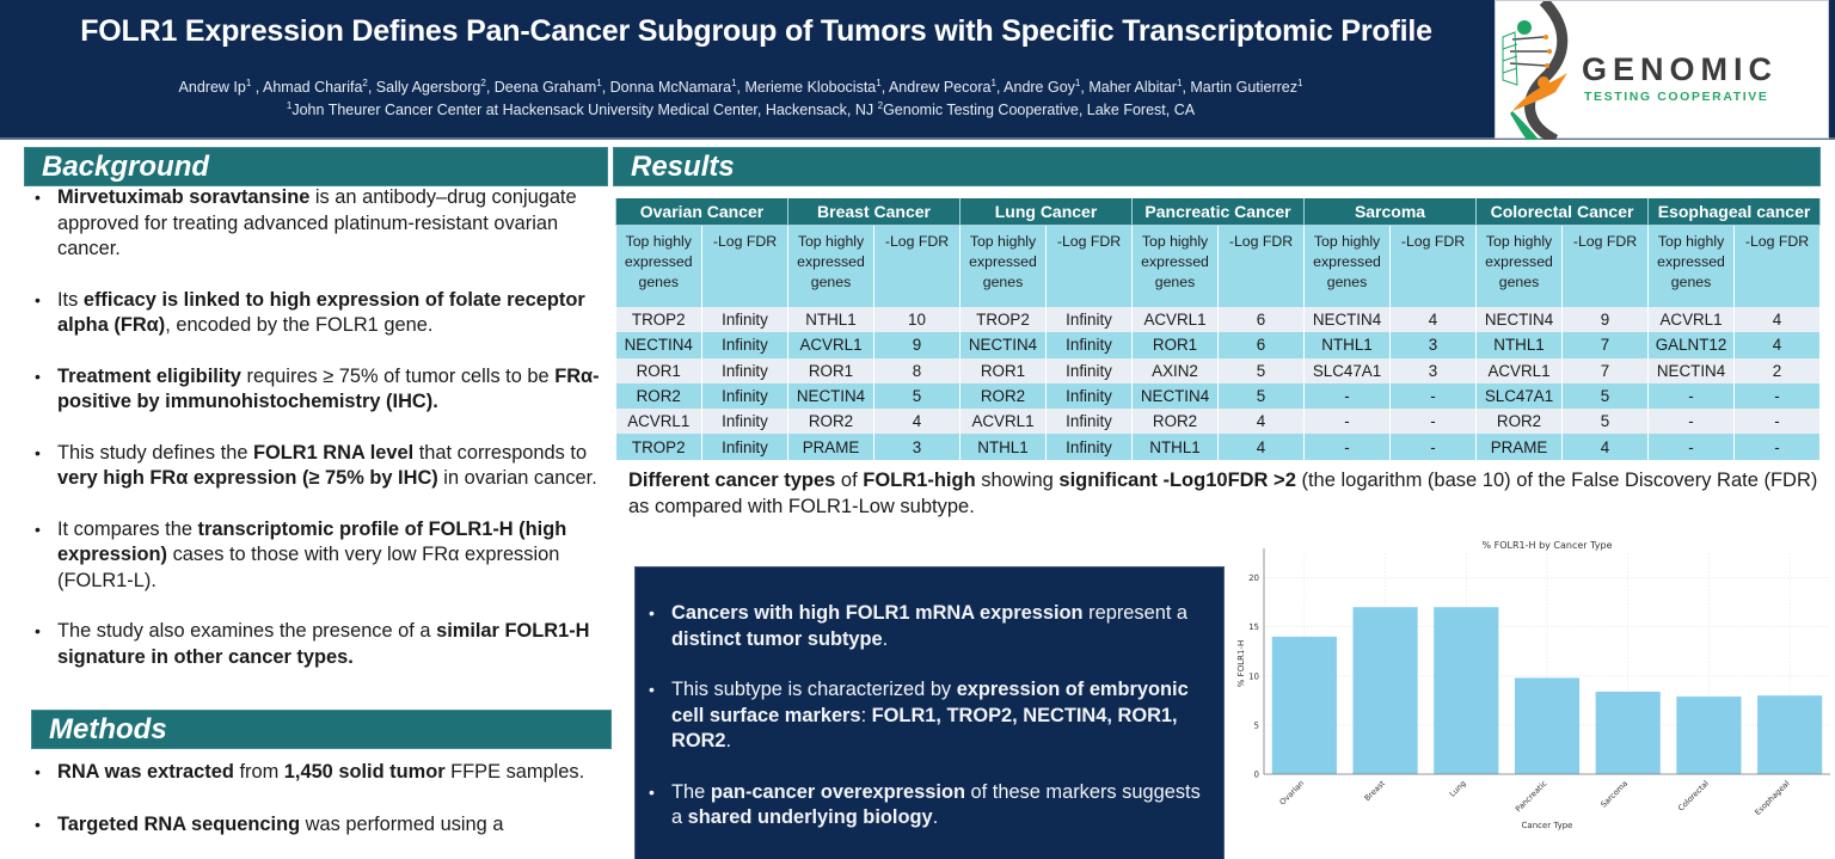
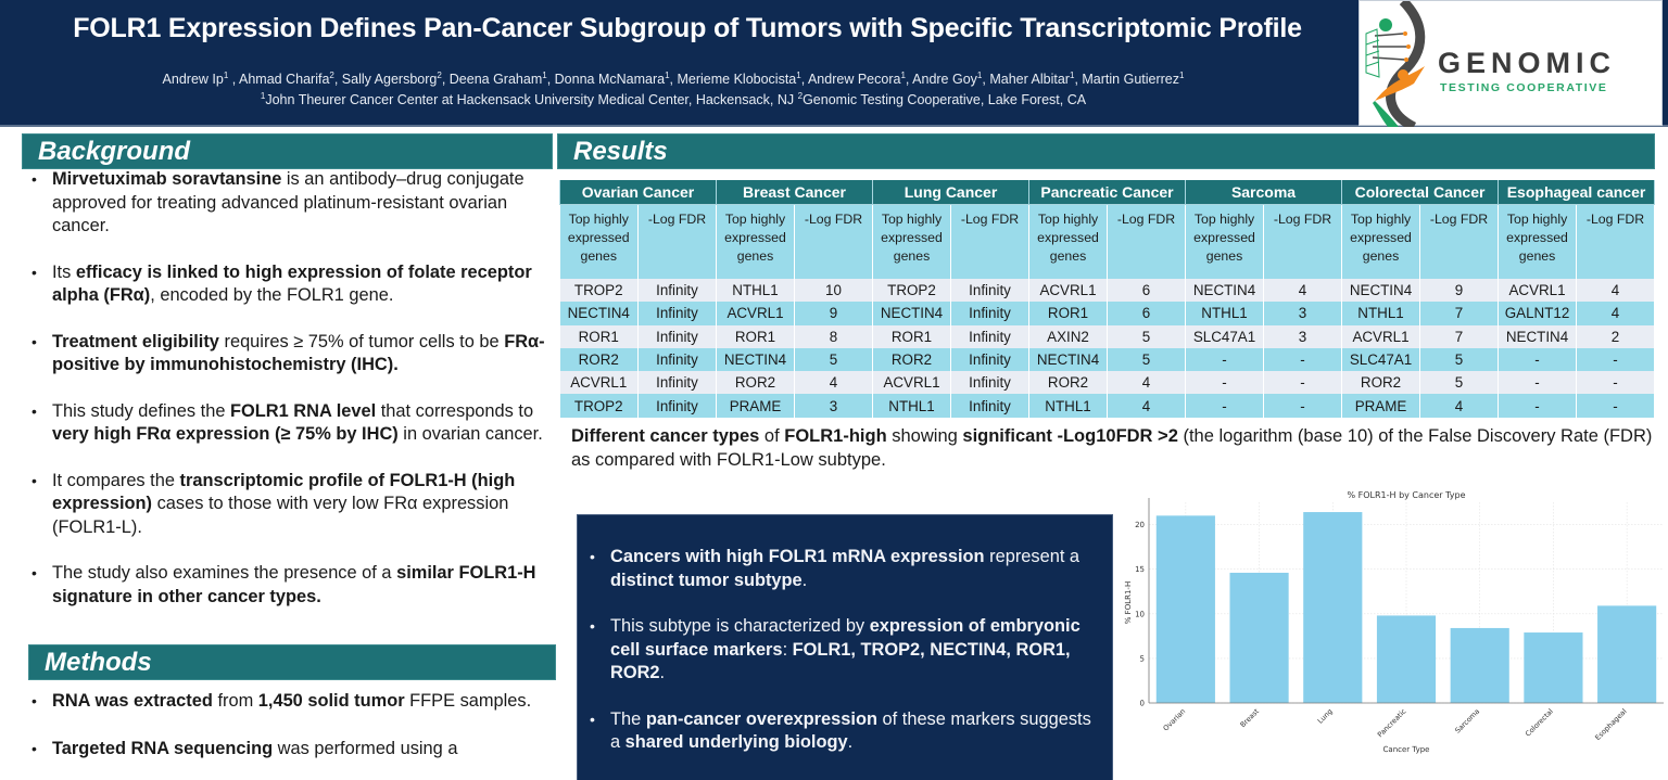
Ovarian: 14 -> 21
Breast: 17 -> 15
Lung: 17 -> 21
Esophageal: 8 -> 11
